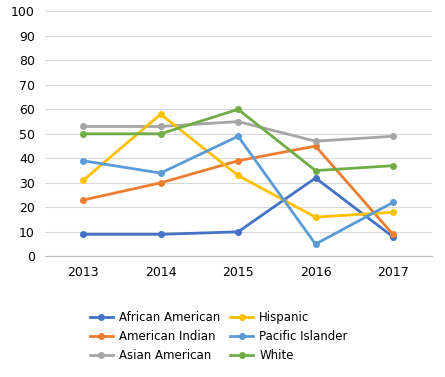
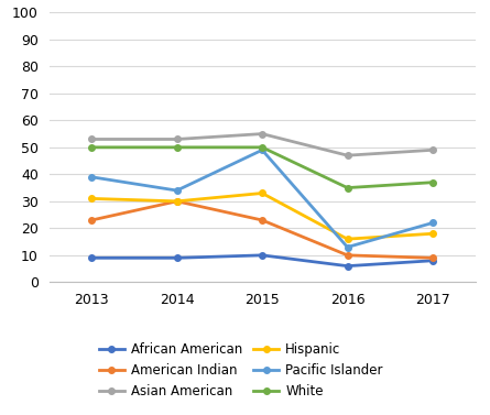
Hispanic/2014: 58 -> 30
American Indian/2015: 39 -> 23
White/2015: 60 -> 50
African American/2016: 32 -> 6
American Indian/2016: 45 -> 10
Pacific Islander/2016: 5 -> 13
